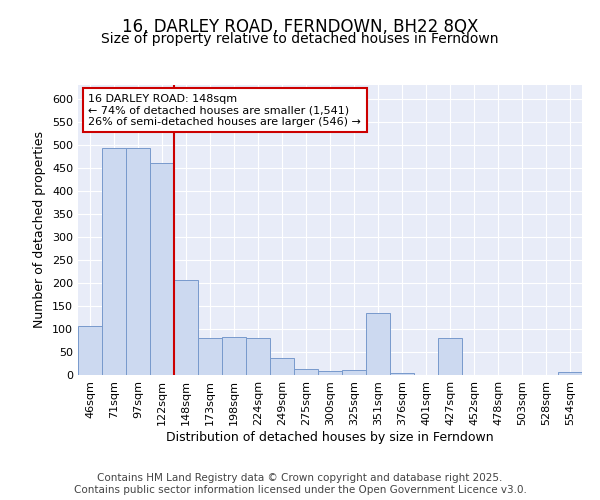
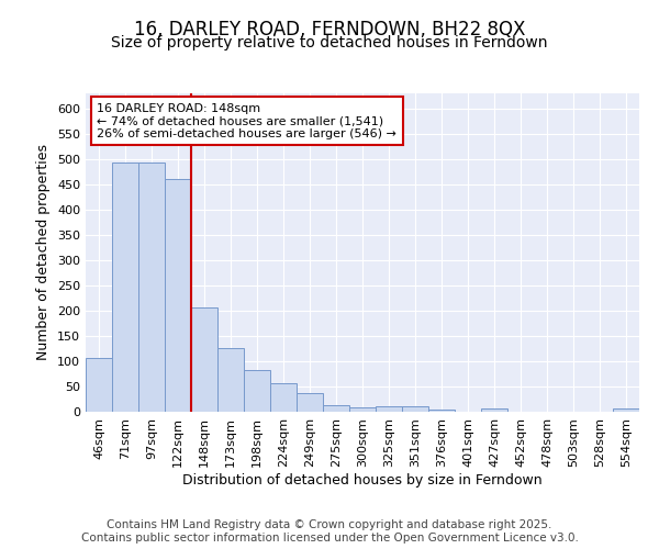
173sqm: 80 -> 125
224sqm: 80 -> 57
351sqm: 135 -> 11
427sqm: 80 -> 6
